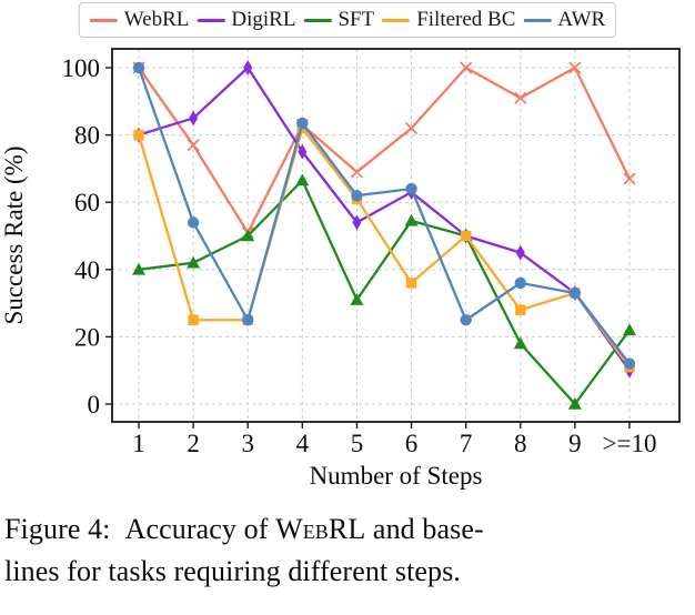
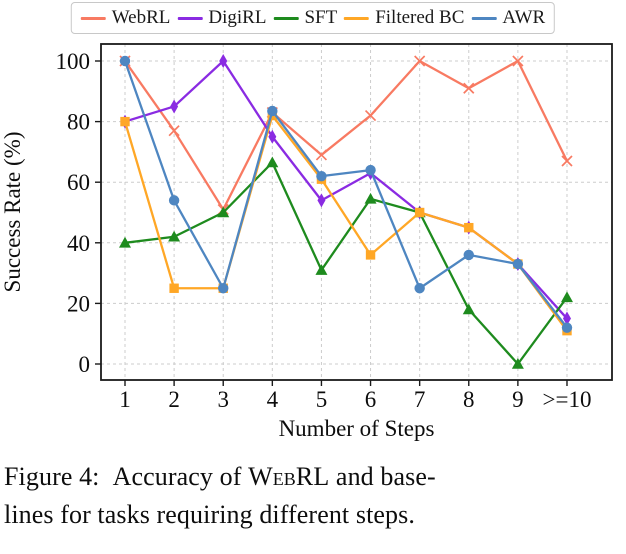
Filtered BC/8: 28 -> 45
DigiRL/>=10: 10 -> 15
